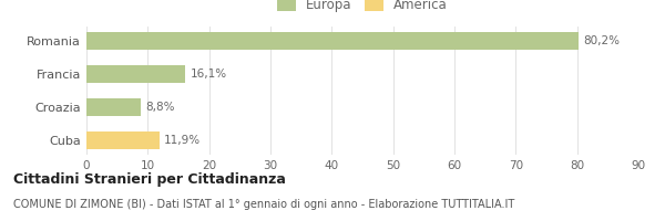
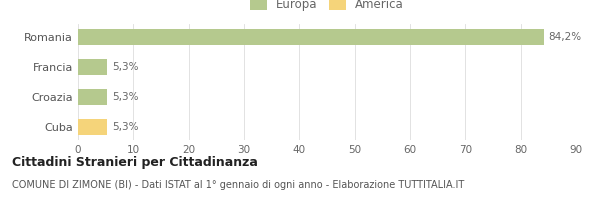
Romania: 80,2% -> 84,2%
Francia: 16,1% -> 5,3%
Croazia: 8,8% -> 5,3%
Cuba: 11,9% -> 5,3%
